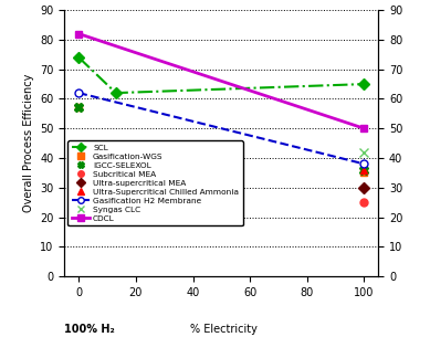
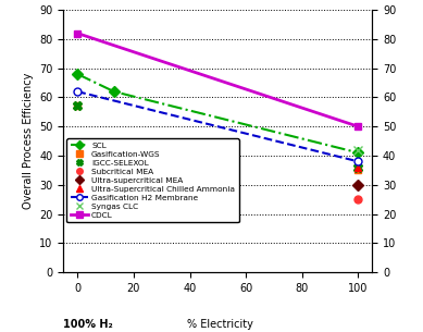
0: 74 -> 68
100: 65 -> 41
